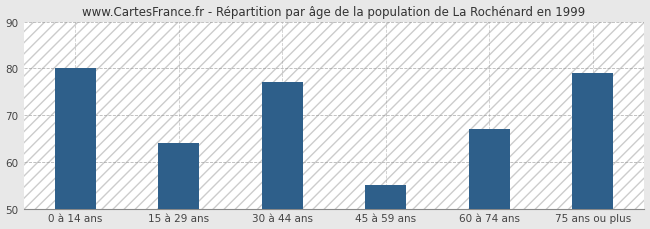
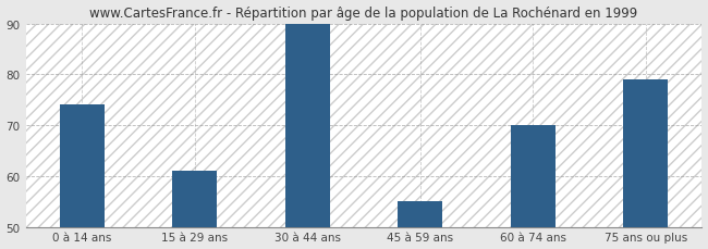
0 à 14 ans: 80 -> 74
15 à 29 ans: 64 -> 61
30 à 44 ans: 77 -> 90
60 à 74 ans: 67 -> 70
